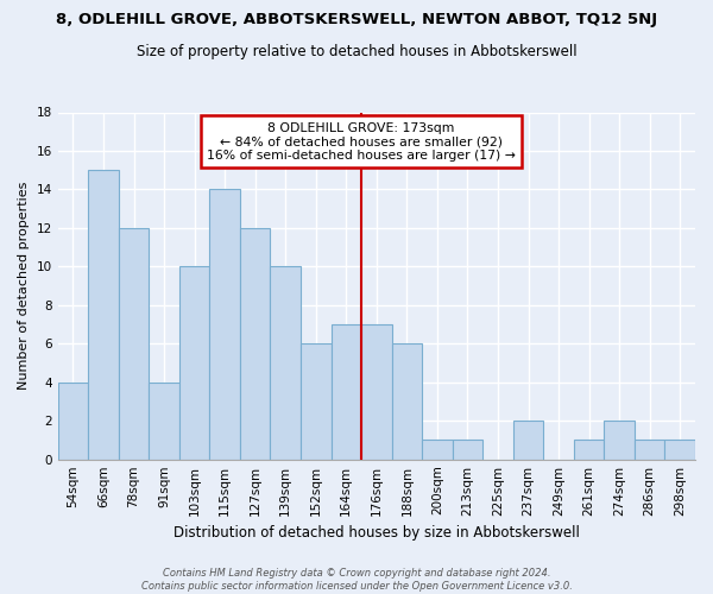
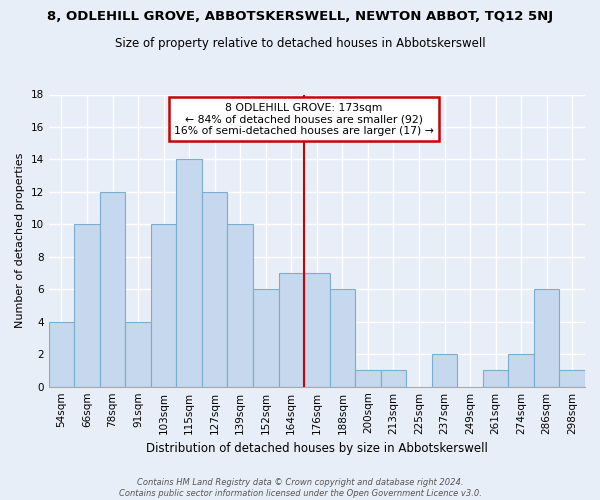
66sqm: 15 -> 10
286sqm: 1 -> 6
